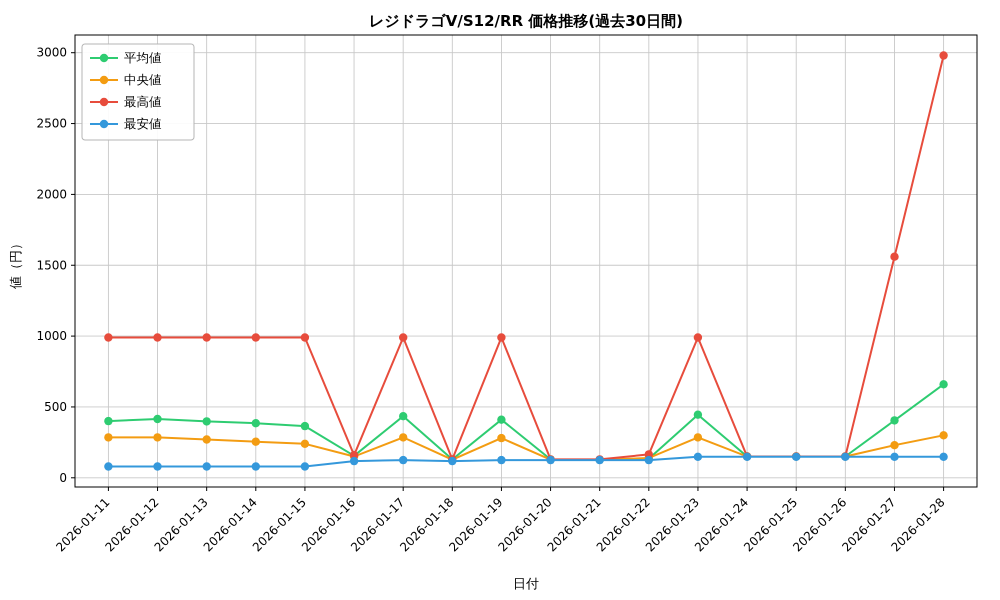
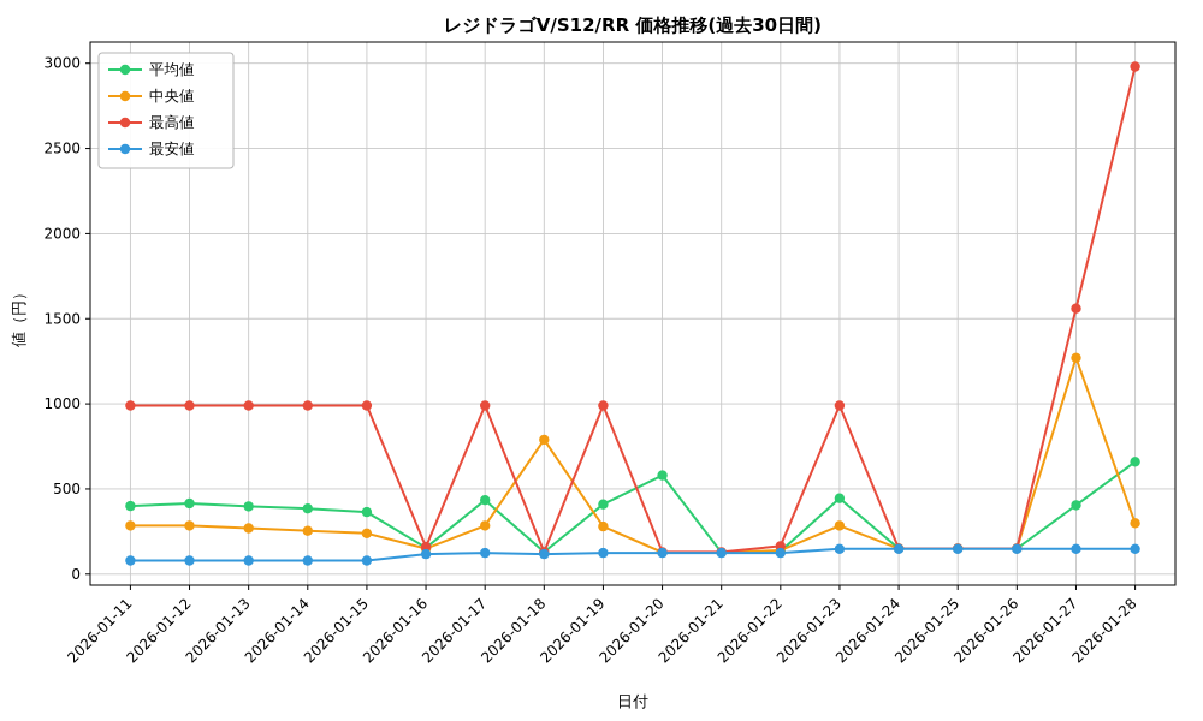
中央値/2026-01-18: 130 -> 790
平均値/2026-01-20: 130 -> 580
中央値/2026-01-27: 230 -> 1270
